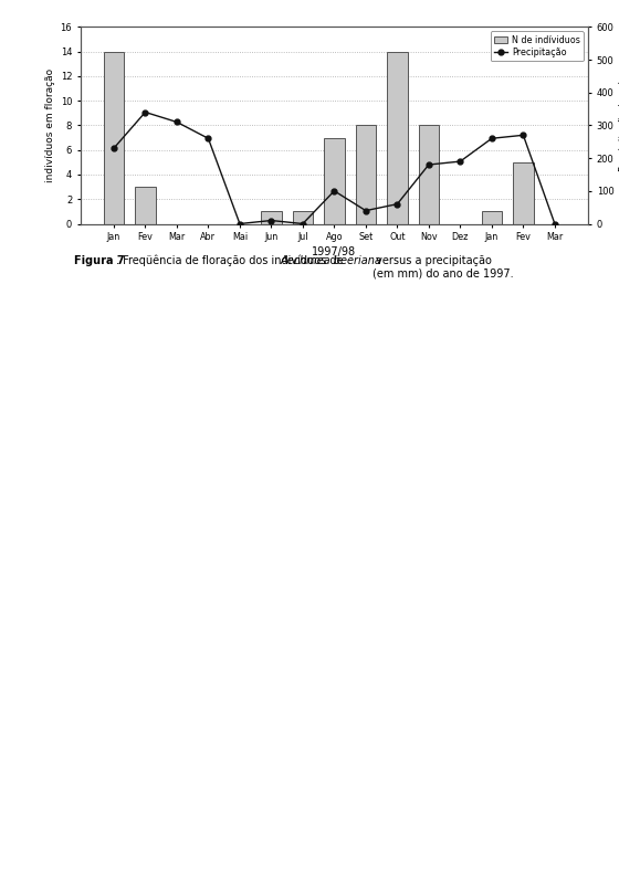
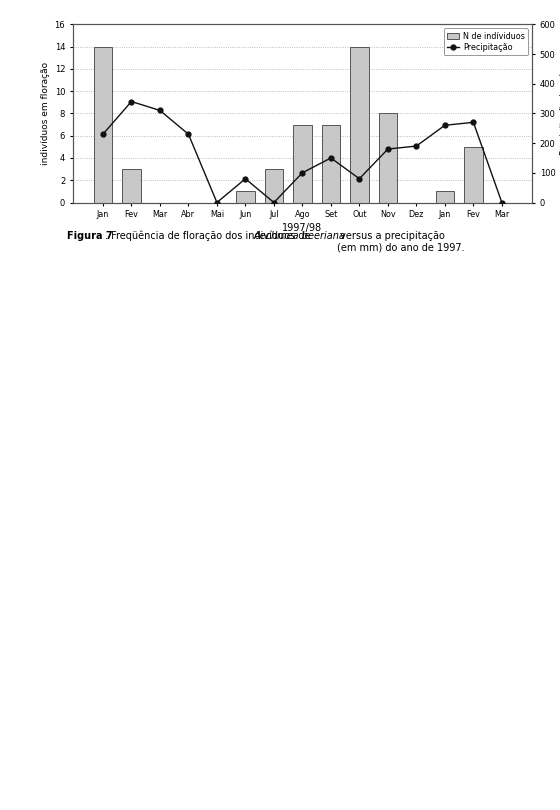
Precipitação/Abr: 260 -> 230
Precipitação/Jun: 10 -> 80
N de indíviduos/Jul: 1 -> 3
N de indíviduos/Set: 8 -> 7
Precipitação/Set: 40 -> 150
Precipitação/Out: 60 -> 80
